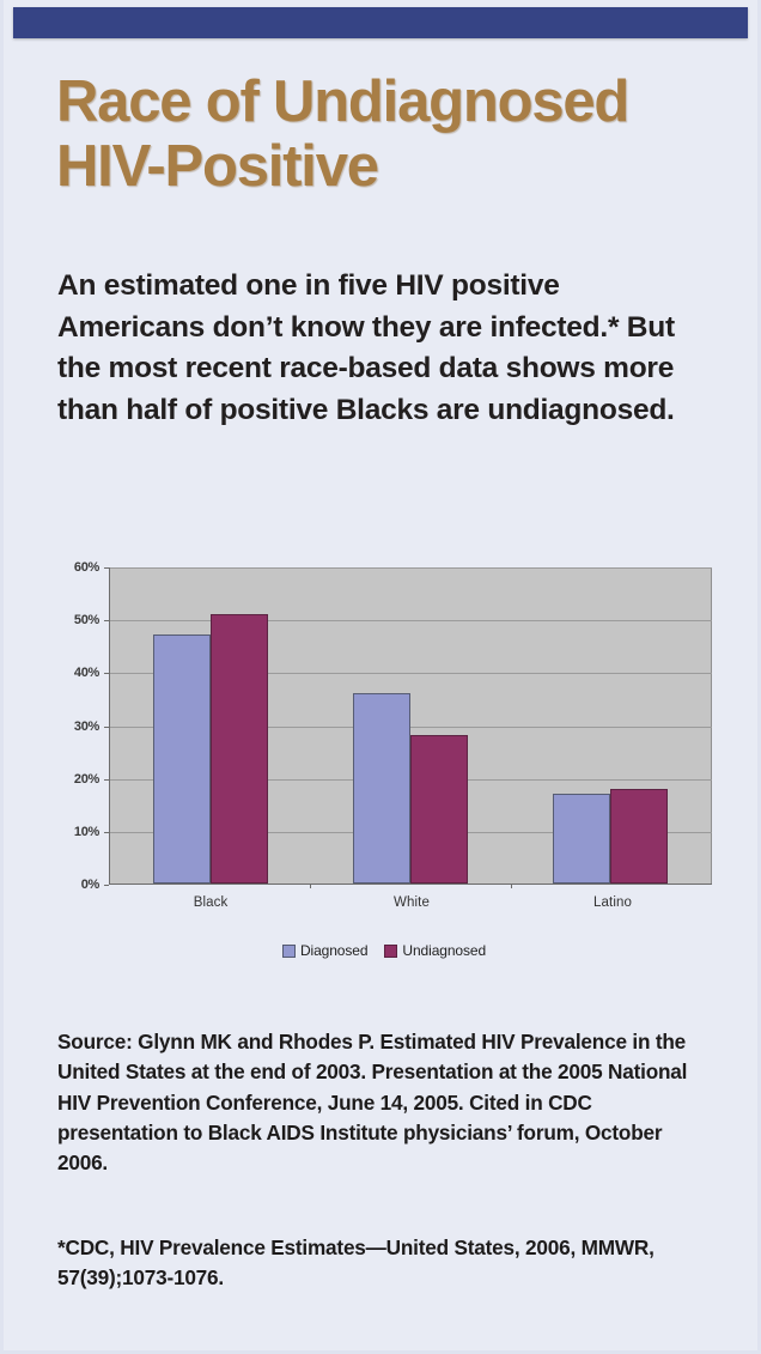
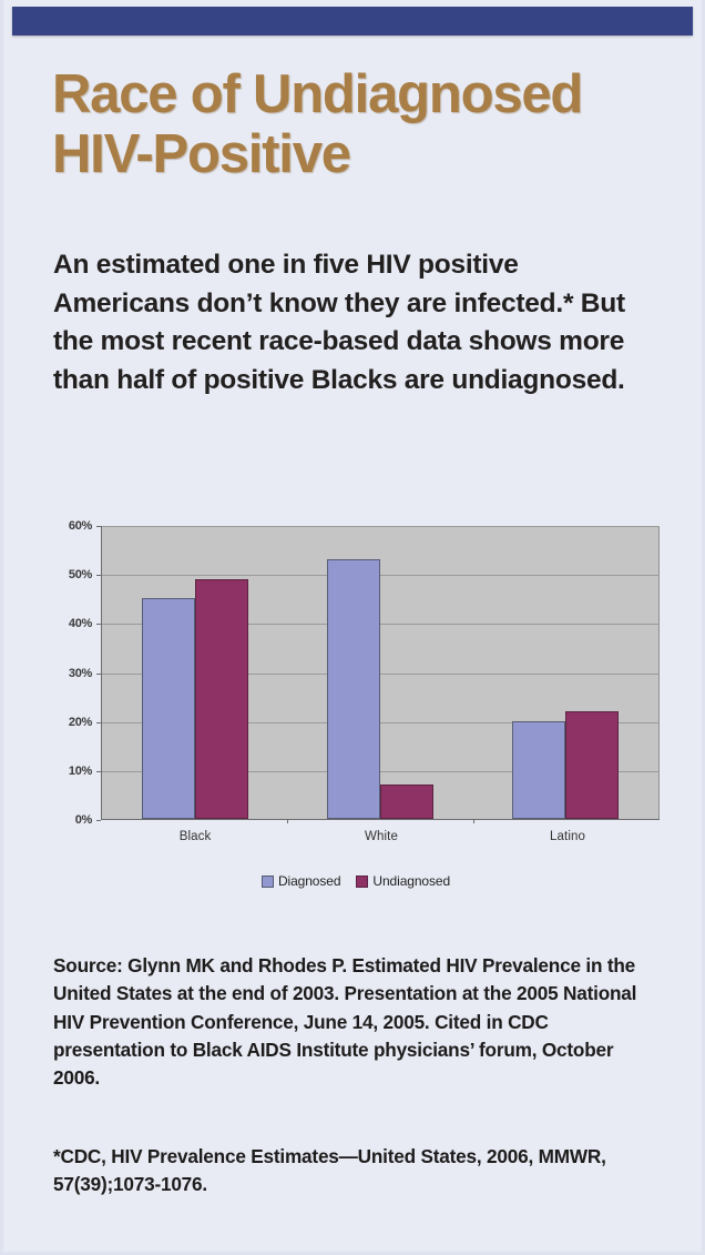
Diagnosed/Black: 47% -> 45%
Undiagnosed/Black: 51% -> 49%
Diagnosed/White: 36% -> 53%
Undiagnosed/White: 28% -> 7%
Diagnosed/Latino: 17% -> 20%
Undiagnosed/Latino: 18% -> 22%
